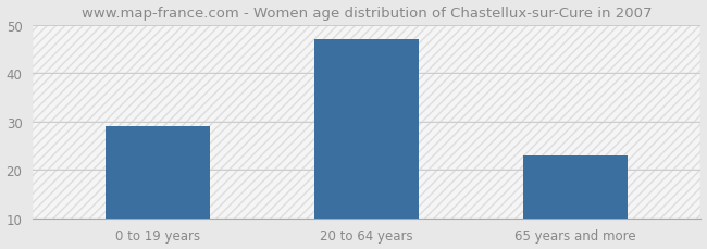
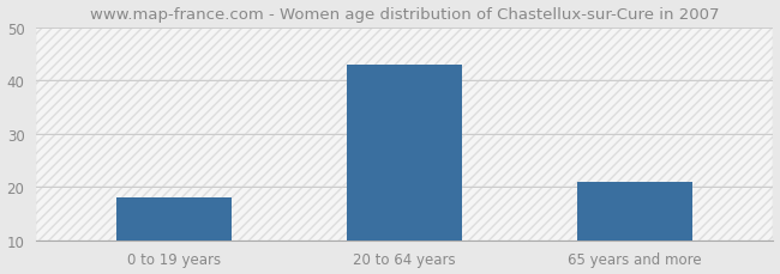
0 to 19 years: 29 -> 18
20 to 64 years: 47 -> 43
65 years and more: 23 -> 21
